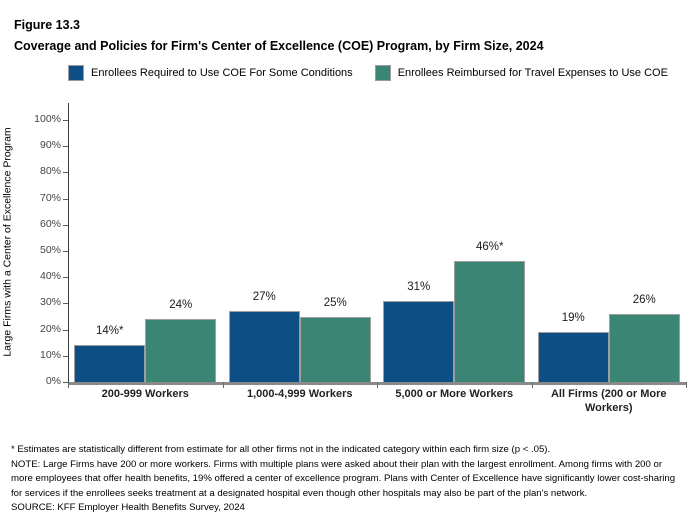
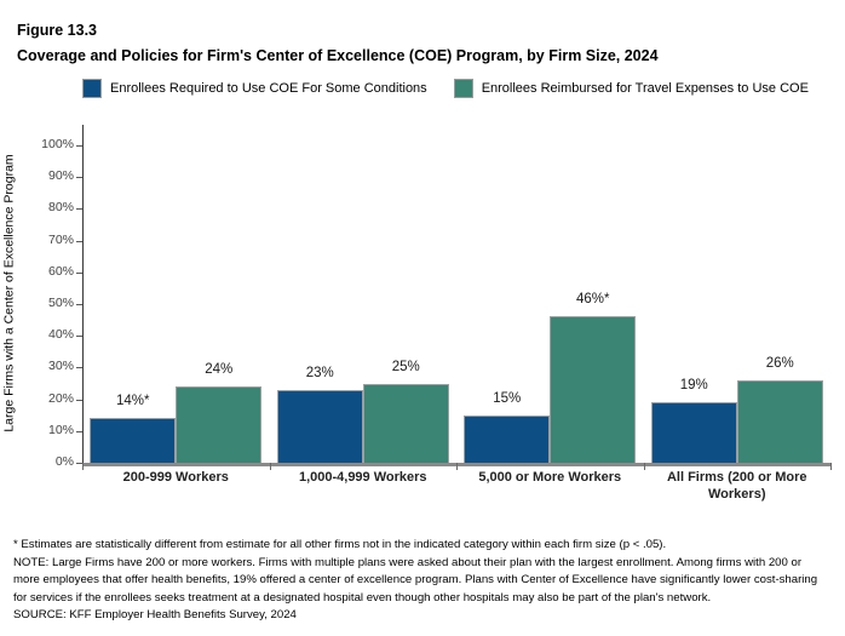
Enrollees Required to Use COE For Some Conditions/1,000-4,999 Workers: 27% -> 23%
Enrollees Required to Use COE For Some Conditions/5,000 or More Workers: 31% -> 15%
